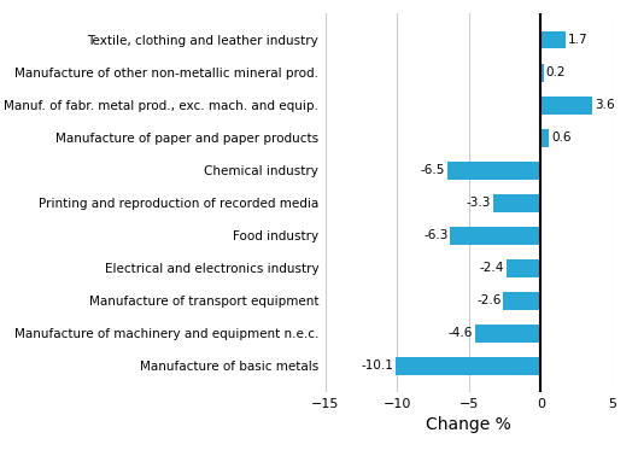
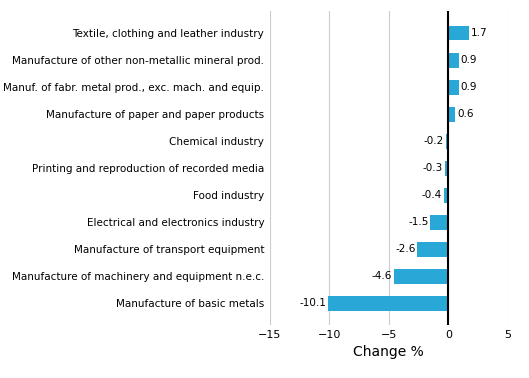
Manufacture of other non-metallic mineral prod.: 0.2 -> 0.9
Manuf. of fabr. metal prod., exc. mach. and equip.: 3.6 -> 0.9
Chemical industry: -6.5 -> -0.2
Printing and reproduction of recorded media: -3.3 -> -0.3
Food industry: -6.3 -> -0.4
Electrical and electronics industry: -2.4 -> -1.5
